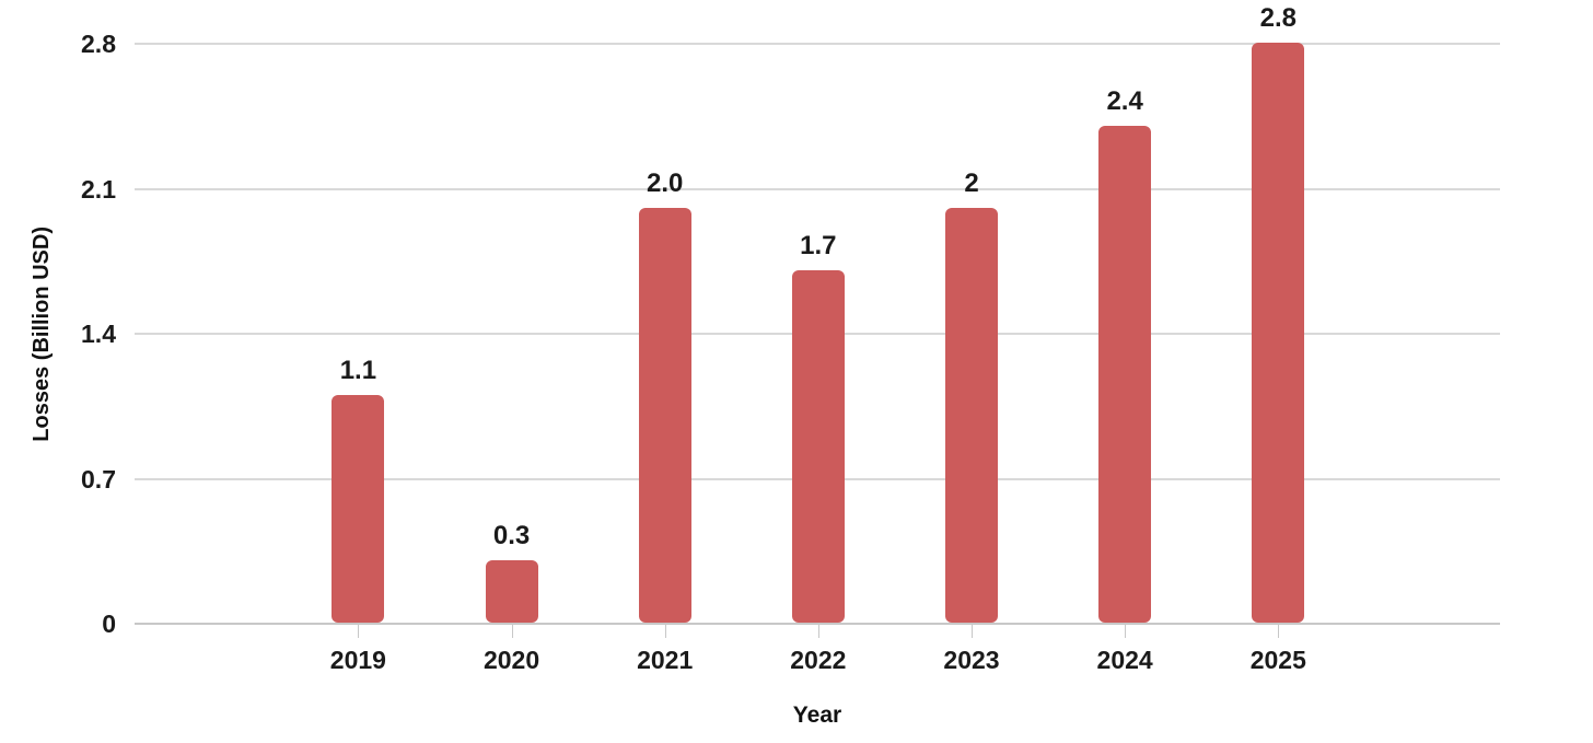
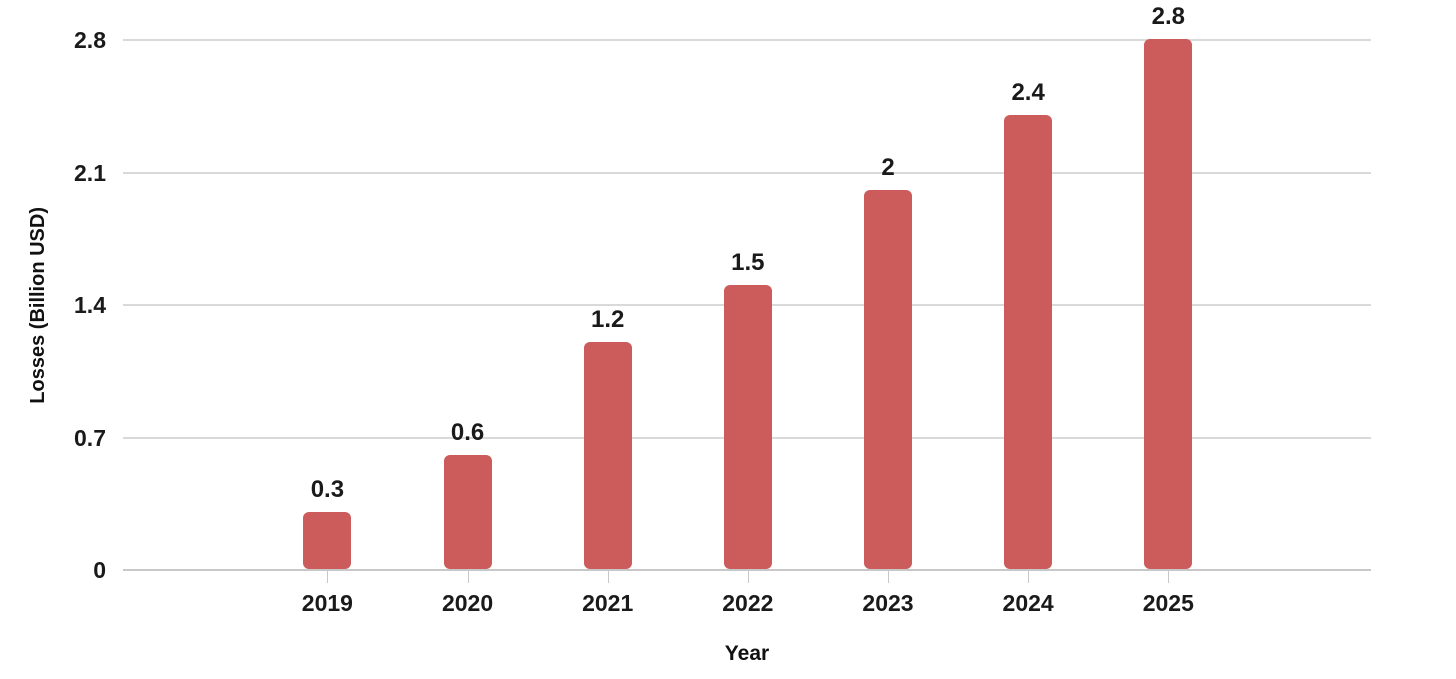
2019: 1.1 -> 0.3
2020: 0.3 -> 0.6
2021: 2.0 -> 1.2
2022: 1.7 -> 1.5
